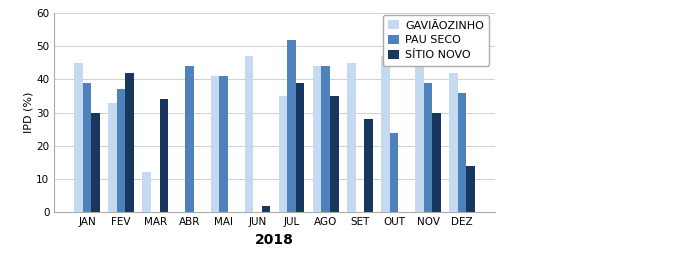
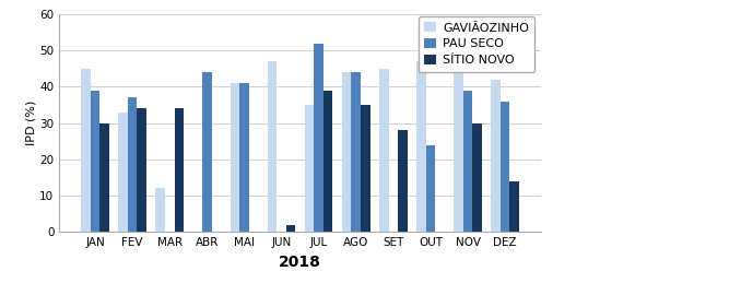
SÍTIO NOVO/FEV: 42 -> 34
